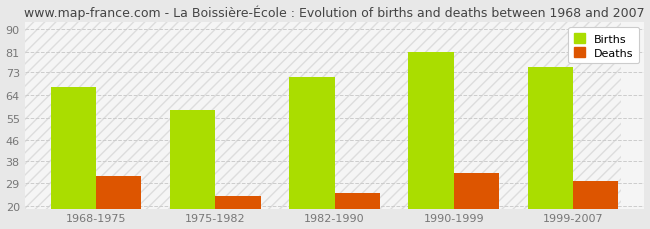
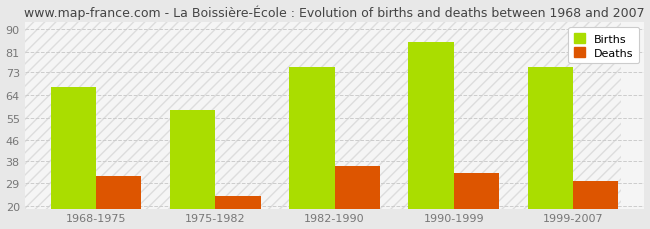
Births/1982-1990: 71 -> 75
Deaths/1982-1990: 25 -> 36
Births/1990-1999: 81 -> 85
